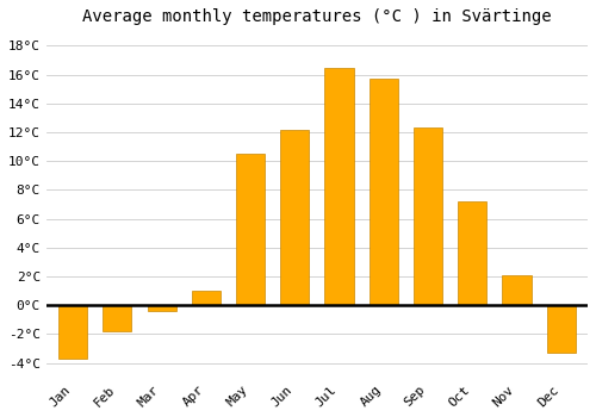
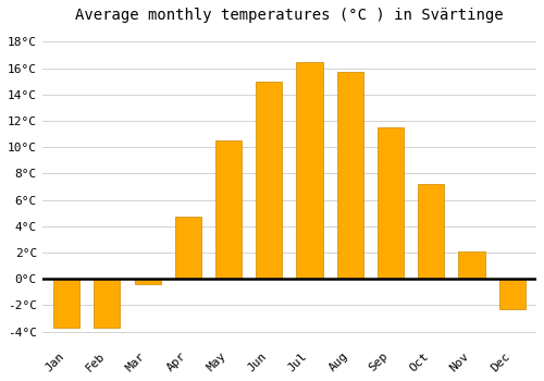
Feb: -1.8°C -> -3.7°C
Apr: 1.0°C -> 4.7°C
Jun: 12.2°C -> 15.0°C
Sep: 12.3°C -> 11.5°C
Dec: -3.3°C -> -2.3°C
